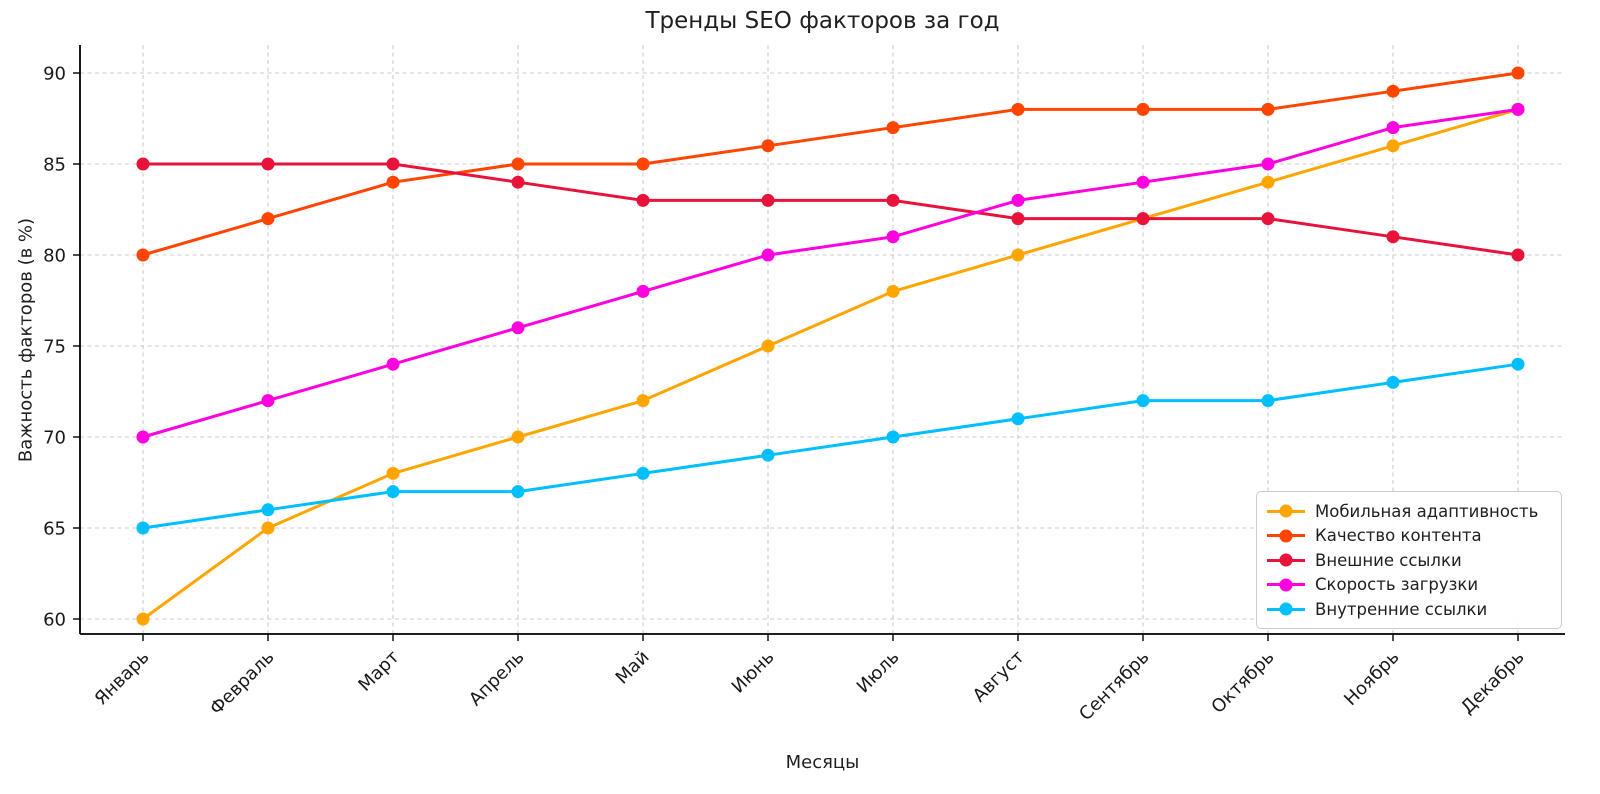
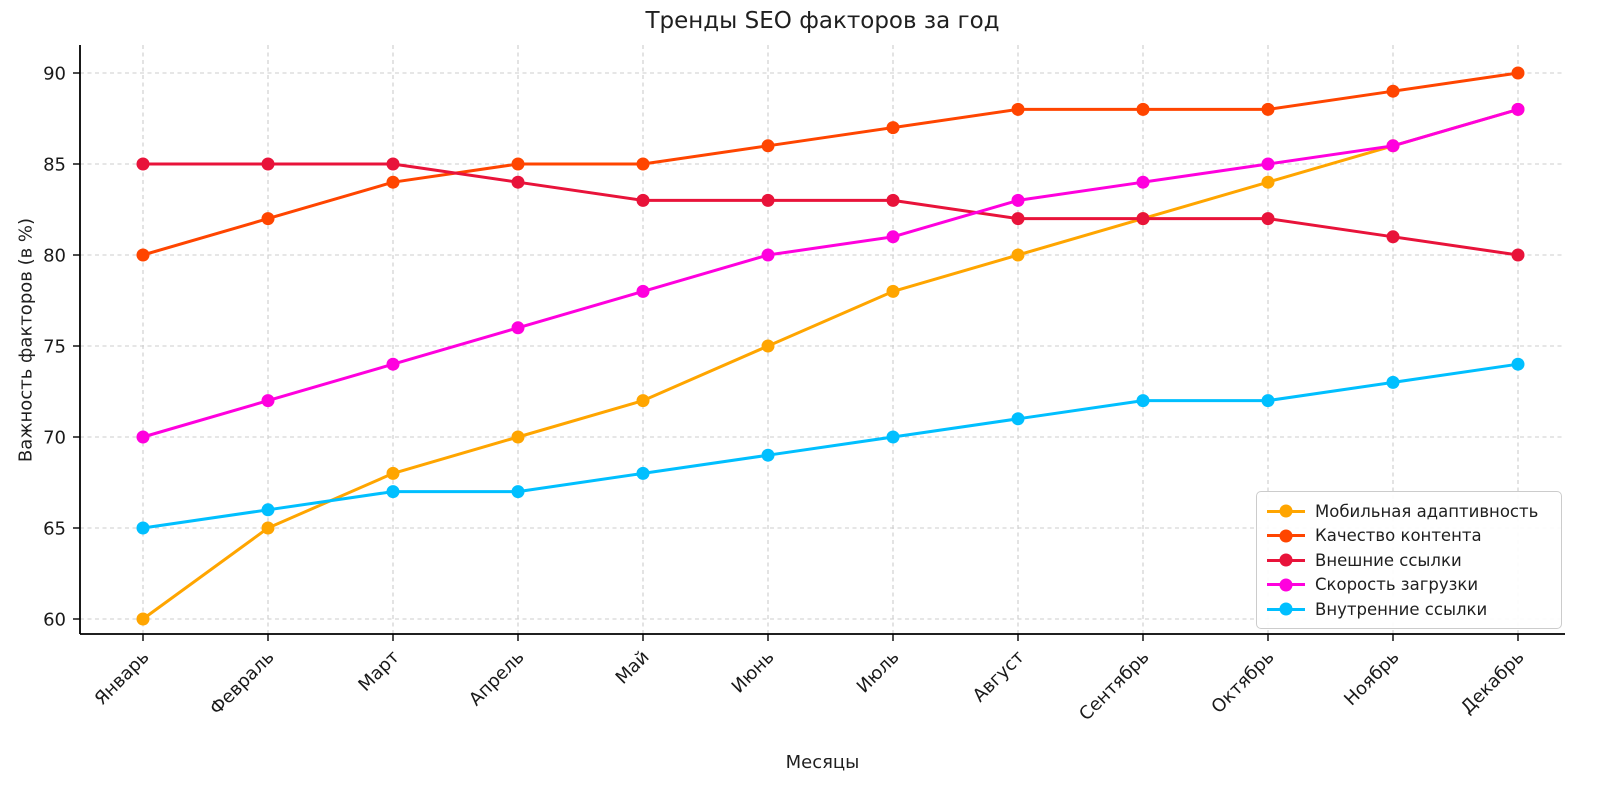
Скорость загрузки/Ноябрь: 87 -> 86
